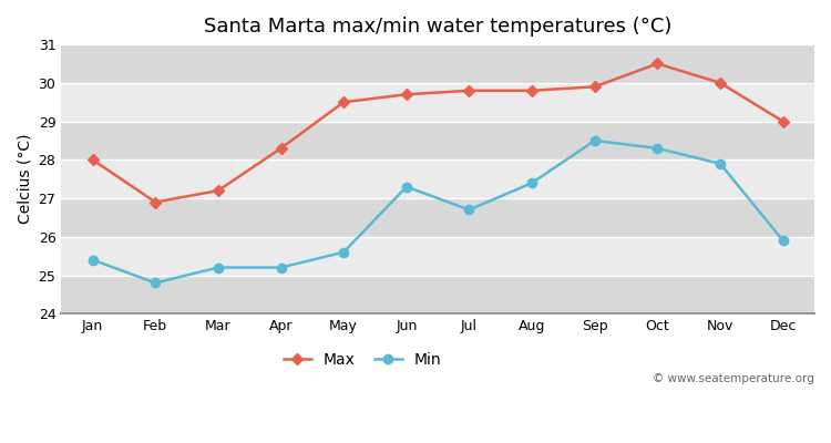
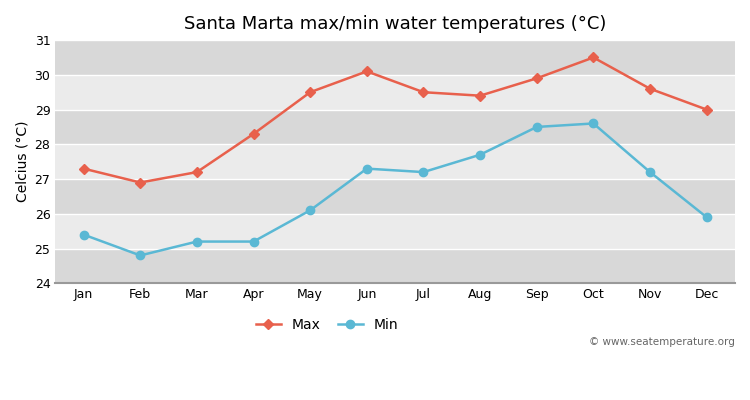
Max/Jan: 28.0 -> 27.3
Min/May: 25.6 -> 26.1
Max/Jun: 29.7 -> 30.1
Max/Jul: 29.8 -> 29.5
Min/Jul: 26.7 -> 27.2
Max/Aug: 29.8 -> 29.4
Min/Aug: 27.4 -> 27.7
Min/Oct: 28.3 -> 28.6
Max/Nov: 30.0 -> 29.6
Min/Nov: 27.9 -> 27.2
